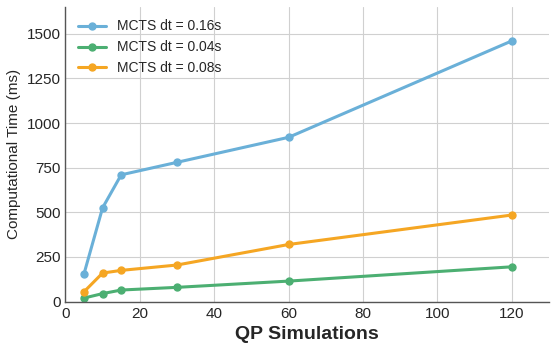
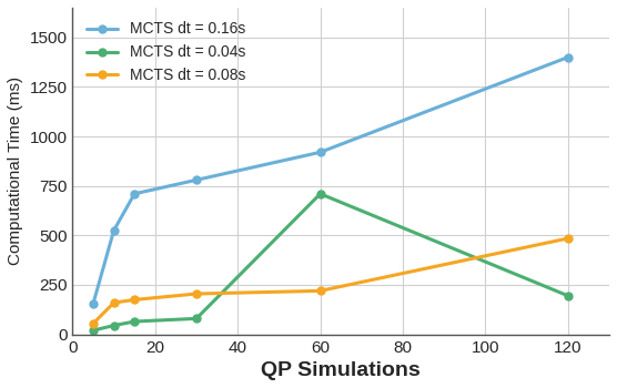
MCTS dt = 0.04s/60: 120 -> 710
MCTS dt = 0.08s/60: 320 -> 220
MCTS dt = 0.16s/120: 1460 -> 1400
